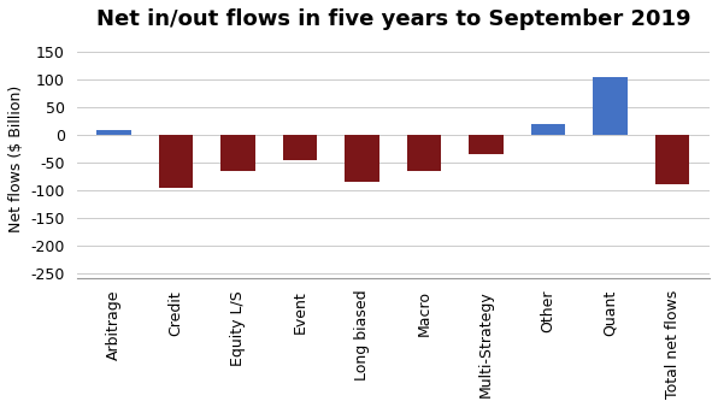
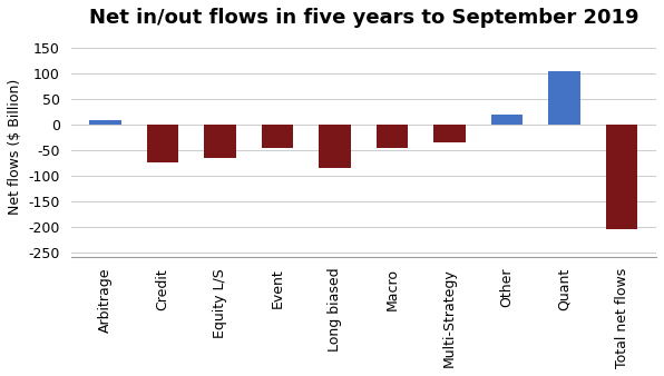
Credit: -95 -> -75
Macro: -65 -> -45
Total net flows: -90 -> -205
